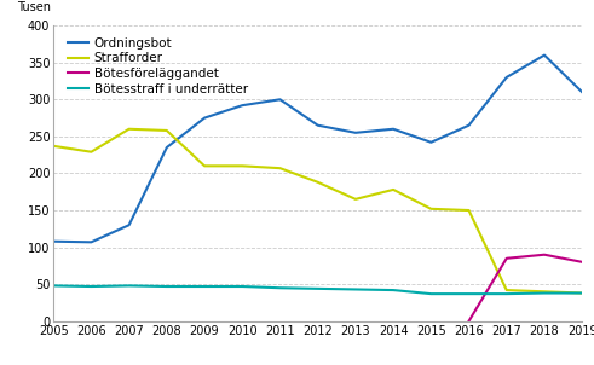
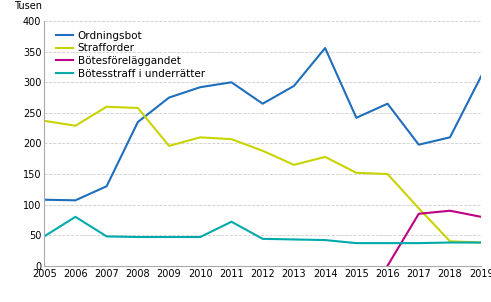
Bötesstraff i underrätter/2006: 47 -> 80
Strafforder/2009: 210 -> 196
Bötesstraff i underrätter/2011: 45 -> 72
Ordningsbot/2013: 255 -> 294
Ordningsbot/2014: 260 -> 356
Ordningsbot/2017: 330 -> 198
Strafforder/2017: 42 -> 94
Ordningsbot/2018: 360 -> 210
